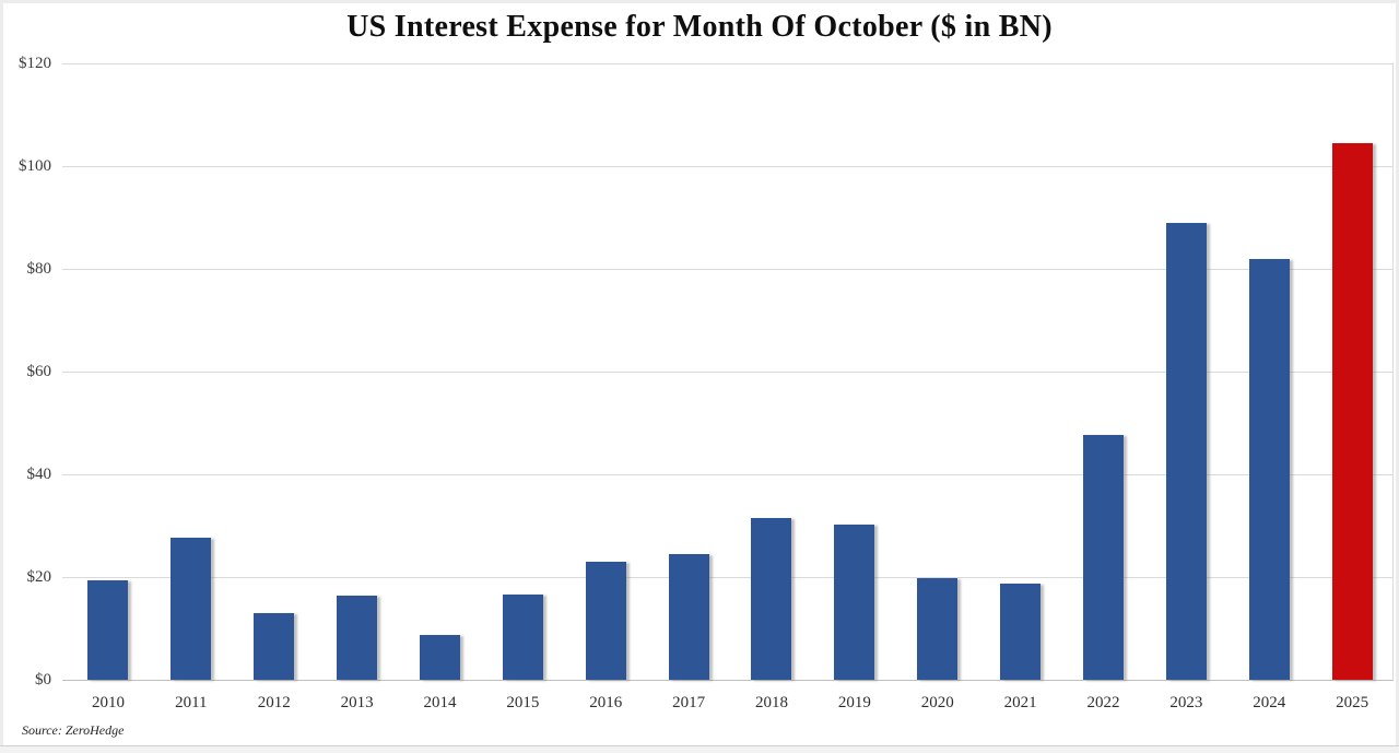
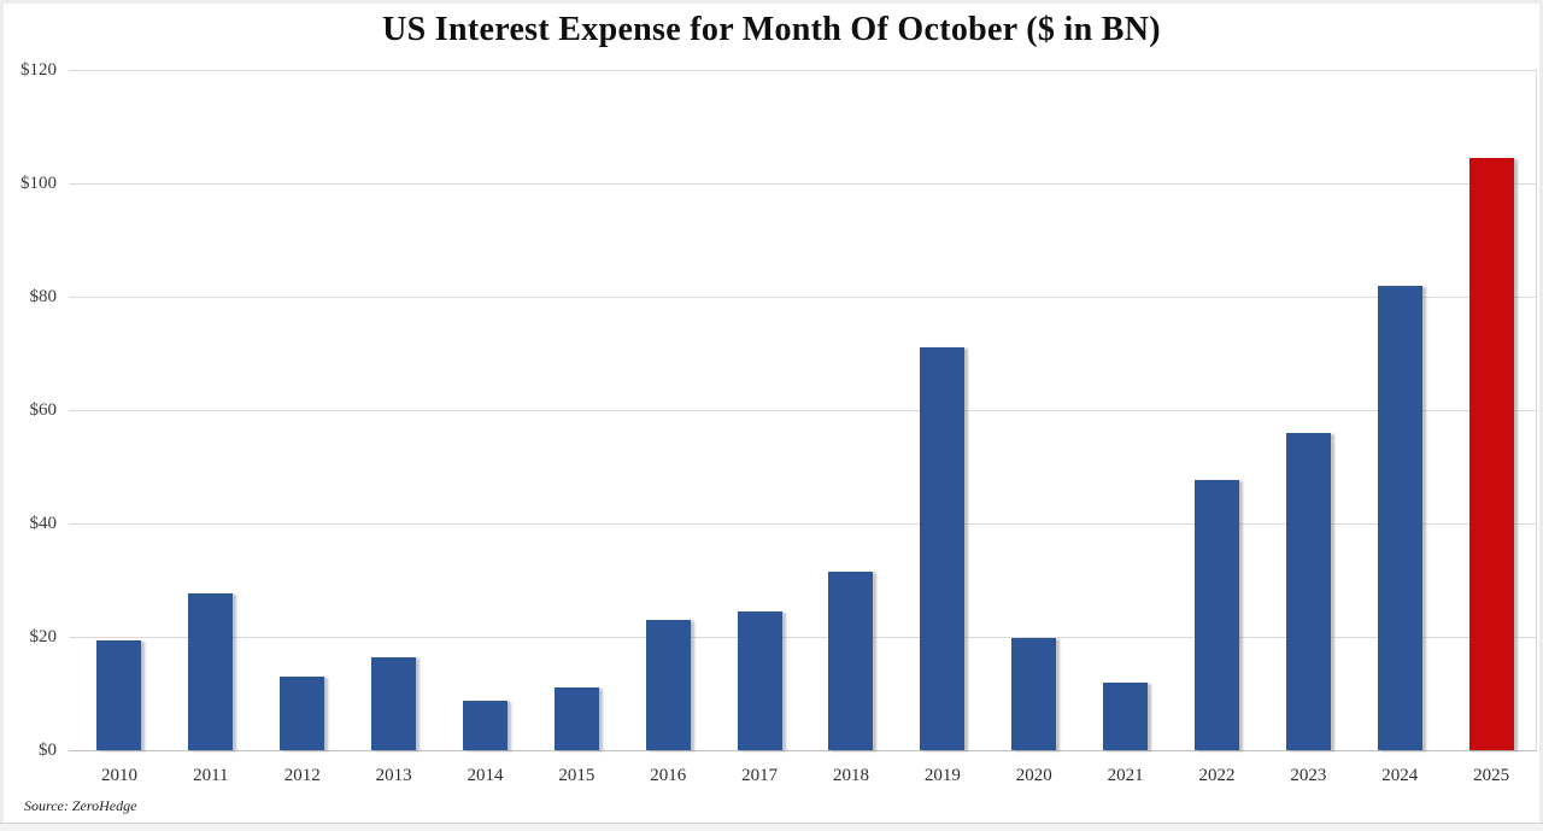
2015: $17 -> $11
2019: $30 -> $71
2021: $19 -> $12
2023: $89 -> $56
